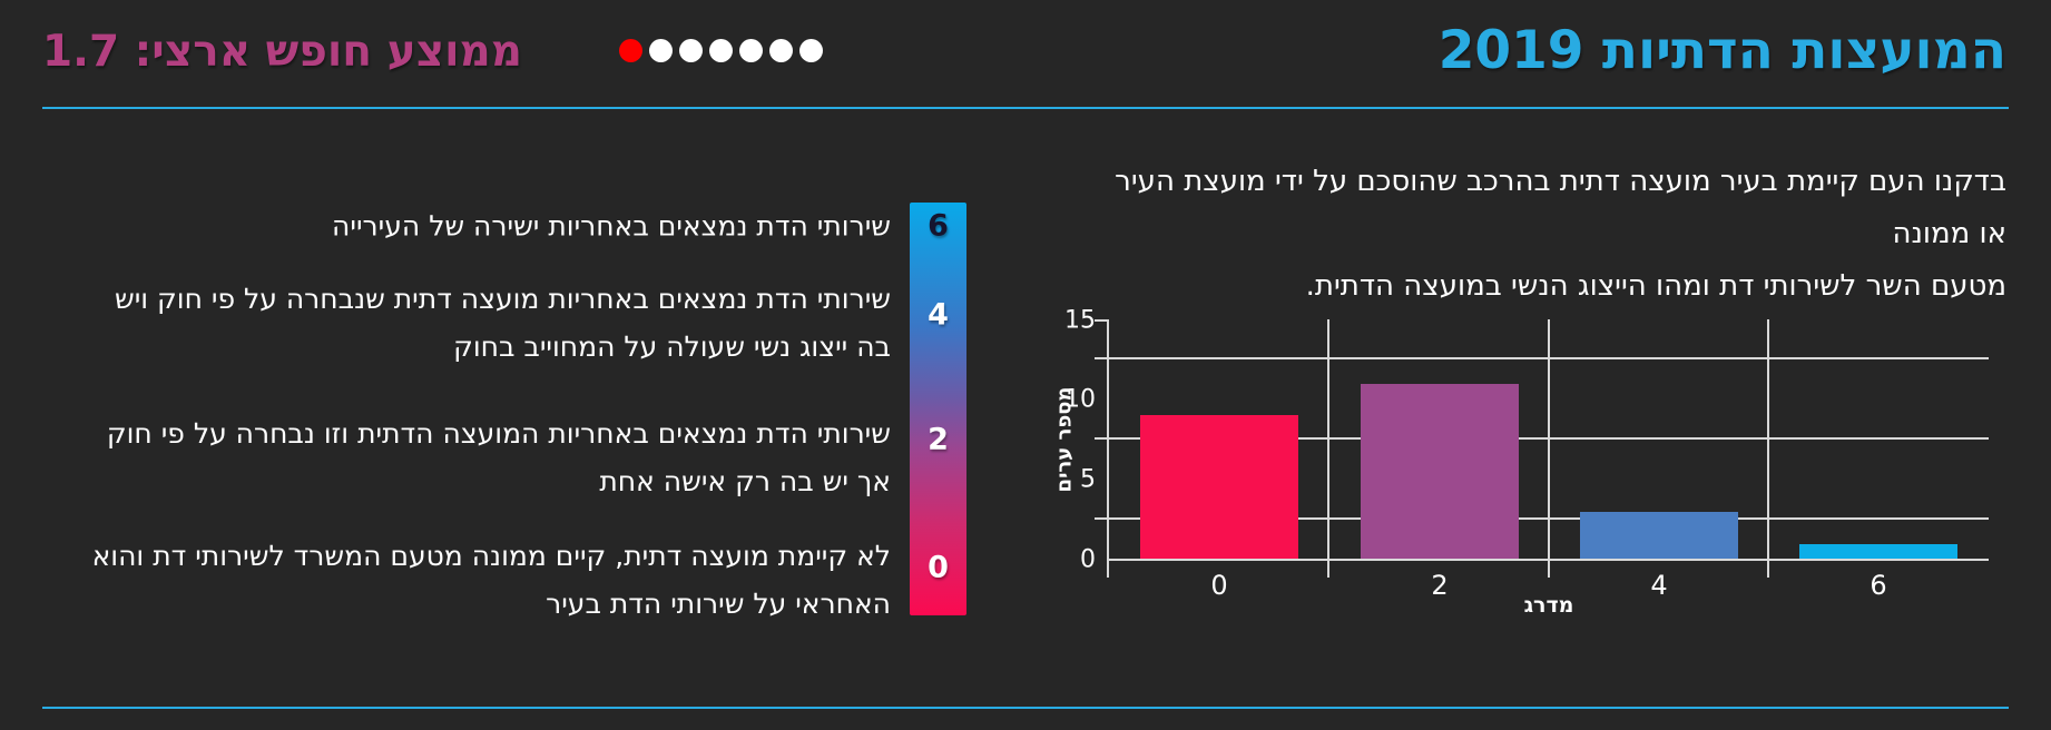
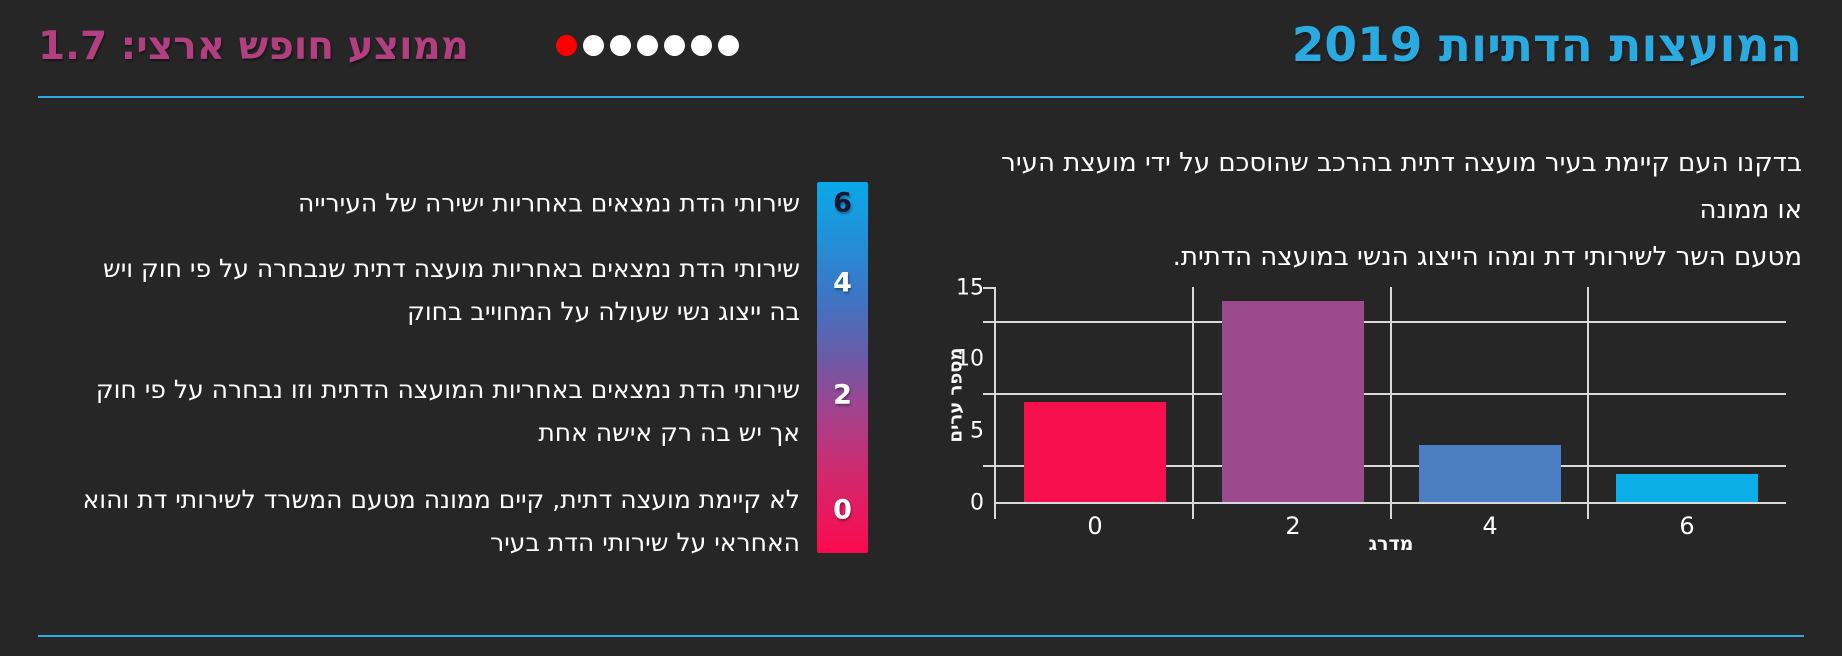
0: 9 -> 7
2: 11 -> 14
4: 3 -> 4
6: 1 -> 2
